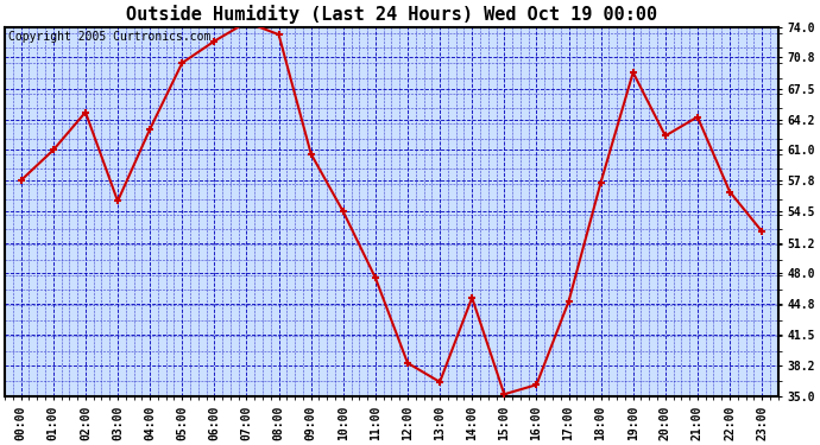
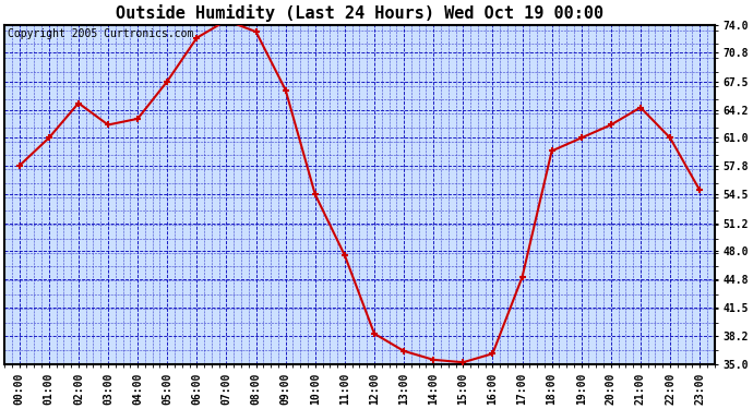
03:00: 55.6 -> 62.5
05:00: 70.2 -> 67.5
09:00: 60.6 -> 66.5
14:00: 45.4 -> 35.5
18:00: 57.6 -> 59.5
19:00: 69.2 -> 61.0
22:00: 56.6 -> 61.0
23:00: 52.4 -> 55.0
